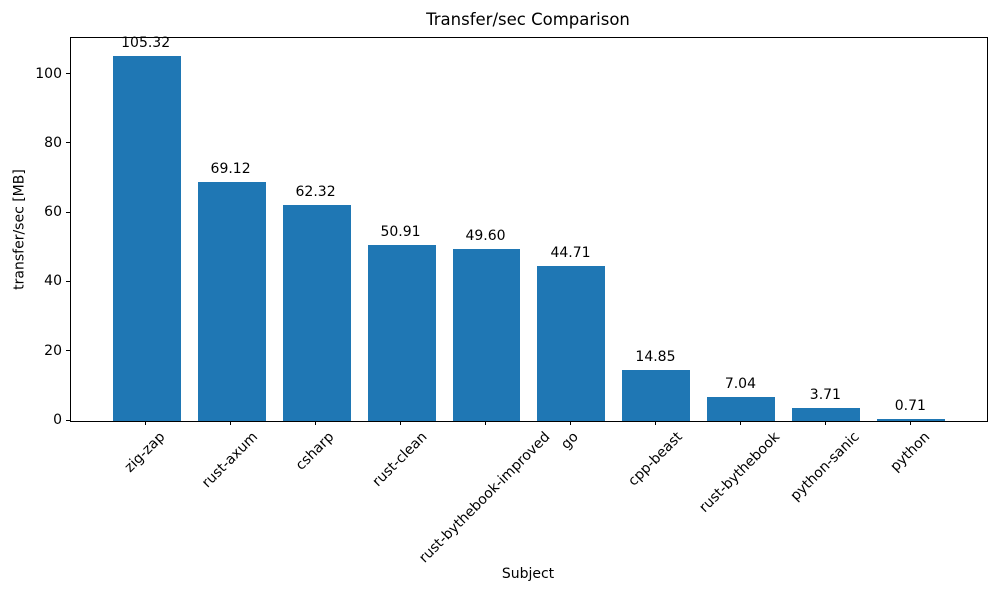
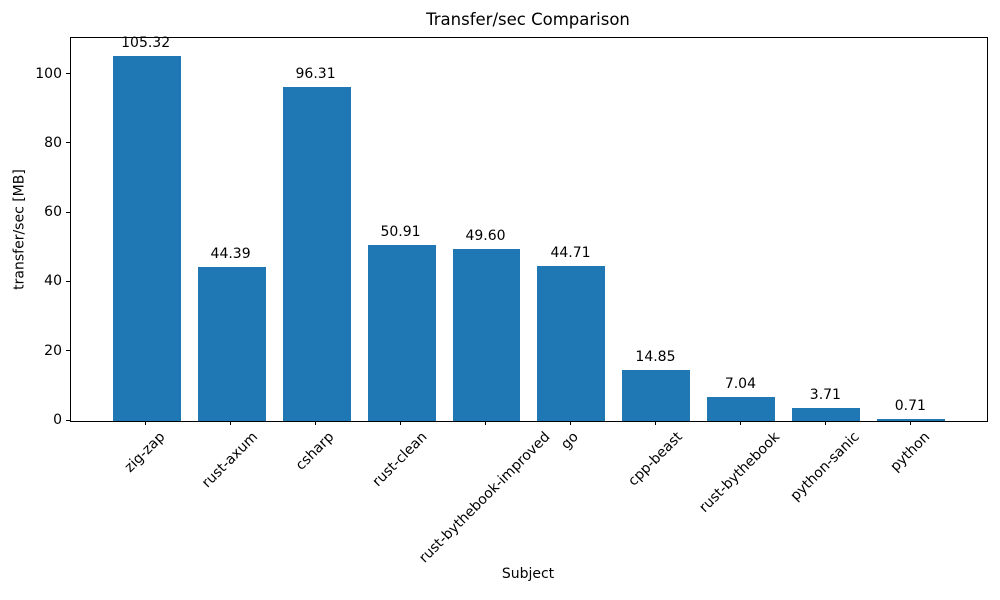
rust-axum: 69.12 -> 44.39
csharp: 62.32 -> 96.31
